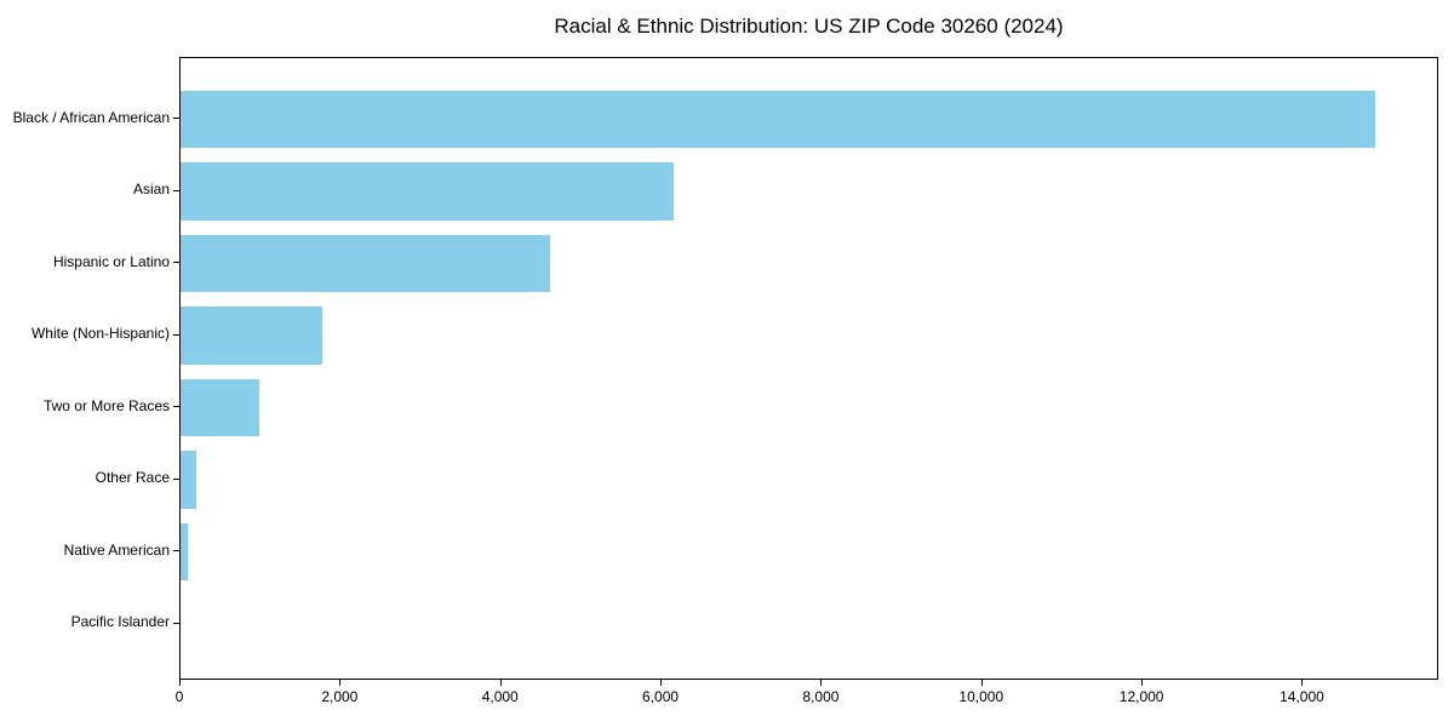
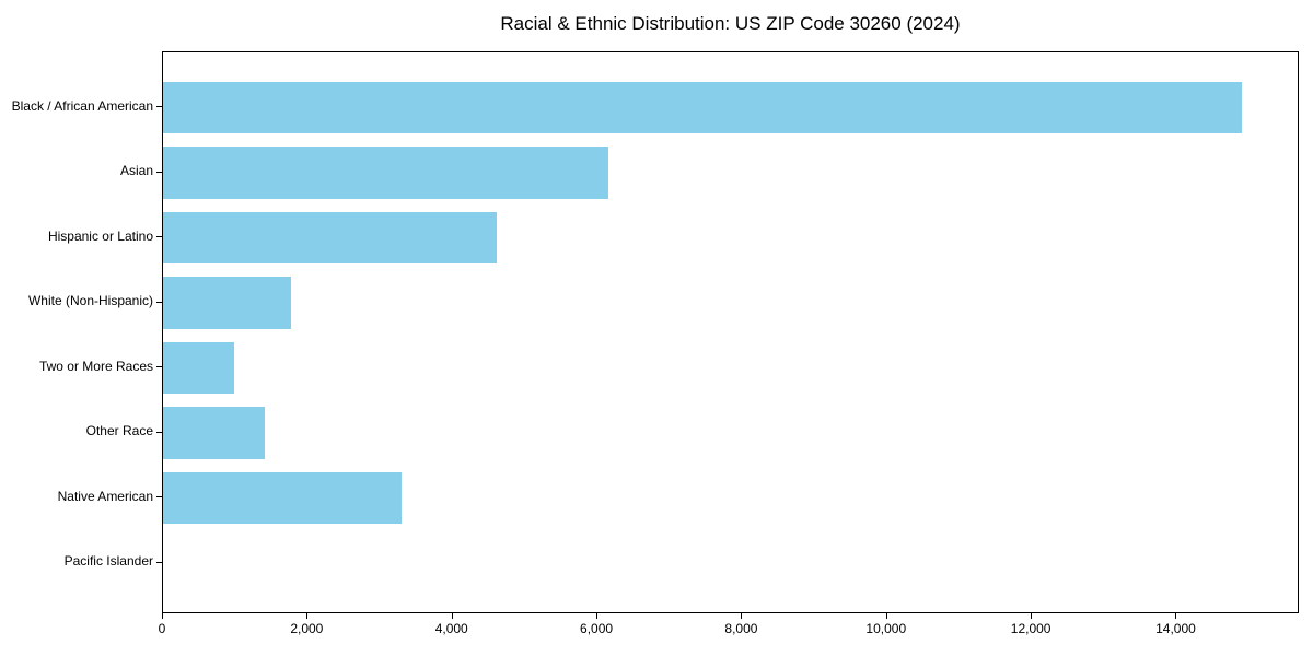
Other Race: 200 -> 1400
Native American: 100 -> 3300
